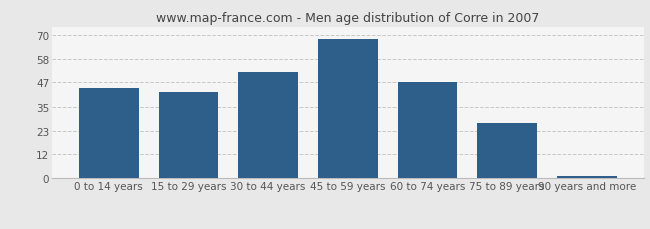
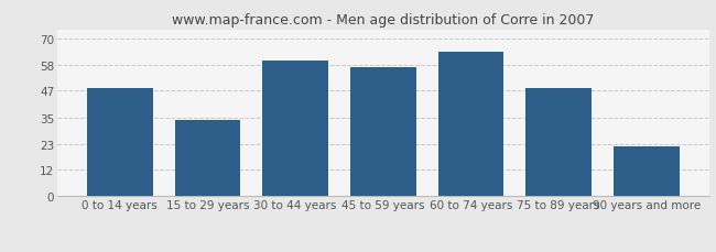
0 to 14 years: 44 -> 48
15 to 29 years: 42 -> 34
30 to 44 years: 52 -> 60
45 to 59 years: 68 -> 57
60 to 74 years: 47 -> 64
75 to 89 years: 27 -> 48
90 years and more: 1 -> 22
